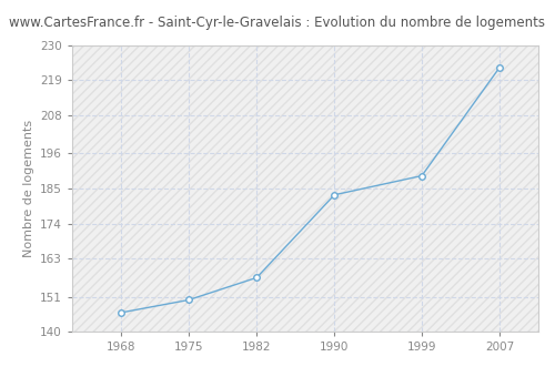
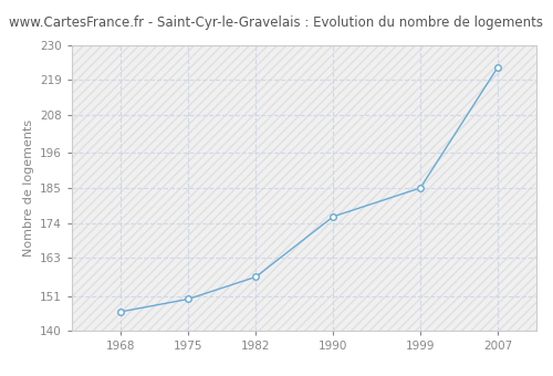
1990: 183 -> 176
1999: 189 -> 185
